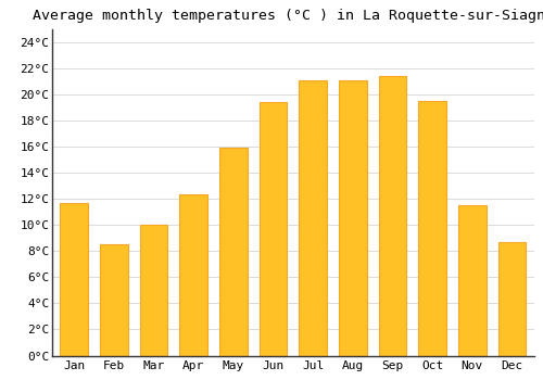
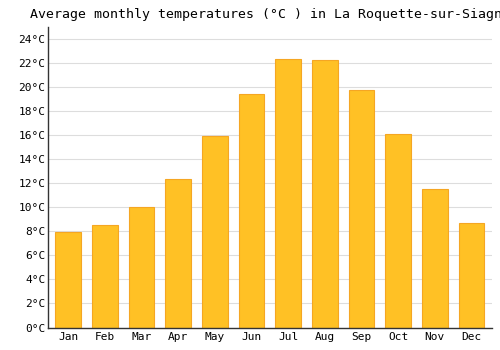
Jan: 11.7°C -> 7.9°C
Jul: 21.1°C -> 22.3°C
Aug: 21.1°C -> 22.2°C
Sep: 21.4°C -> 19.7°C
Oct: 19.5°C -> 16.1°C
